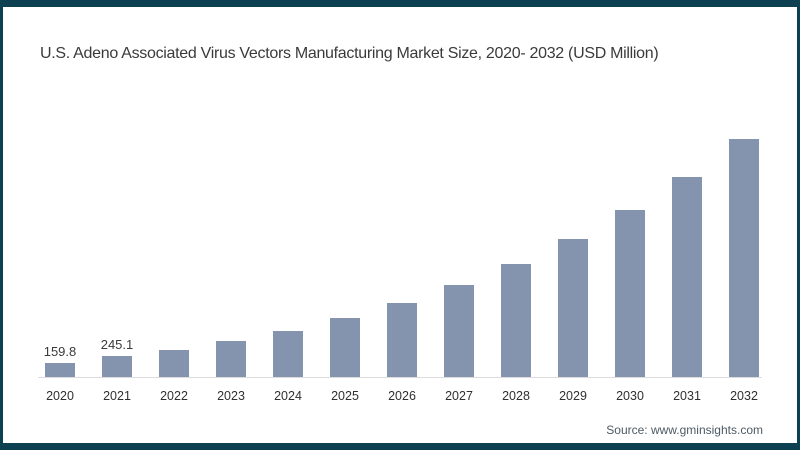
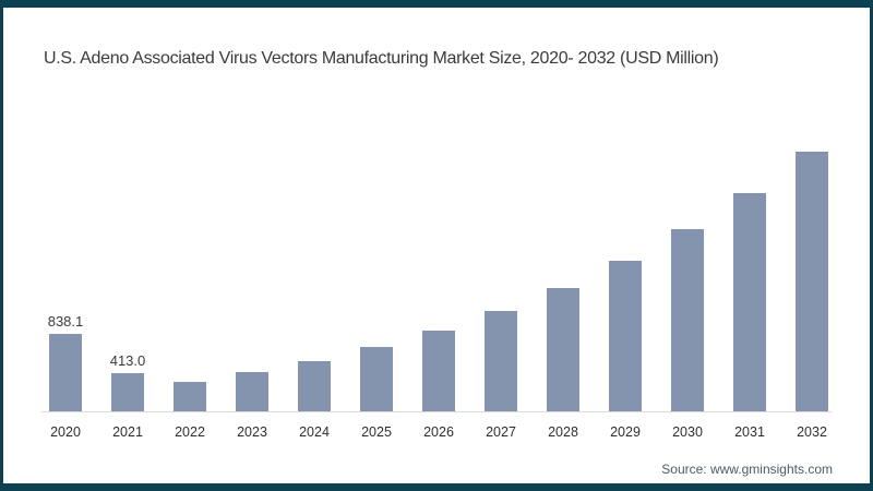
2020: 159.8 -> 838.1
2021: 245.1 -> 413.0
